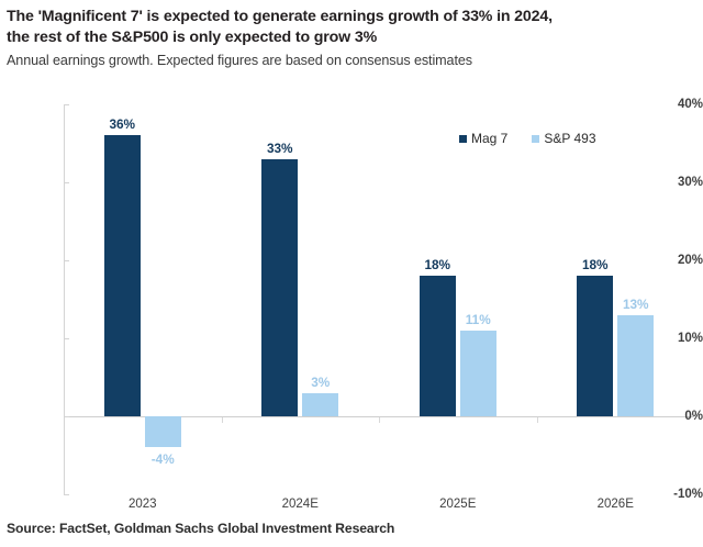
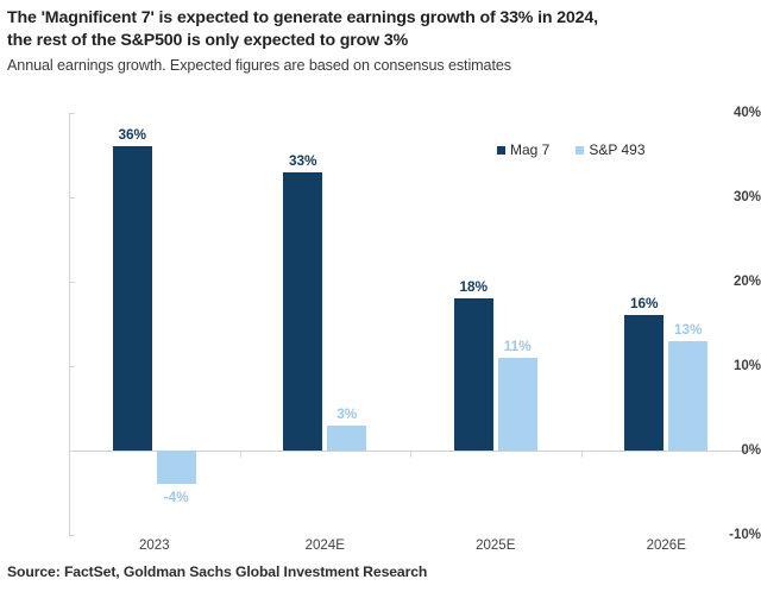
Mag 7/2026E: 18% -> 16%
